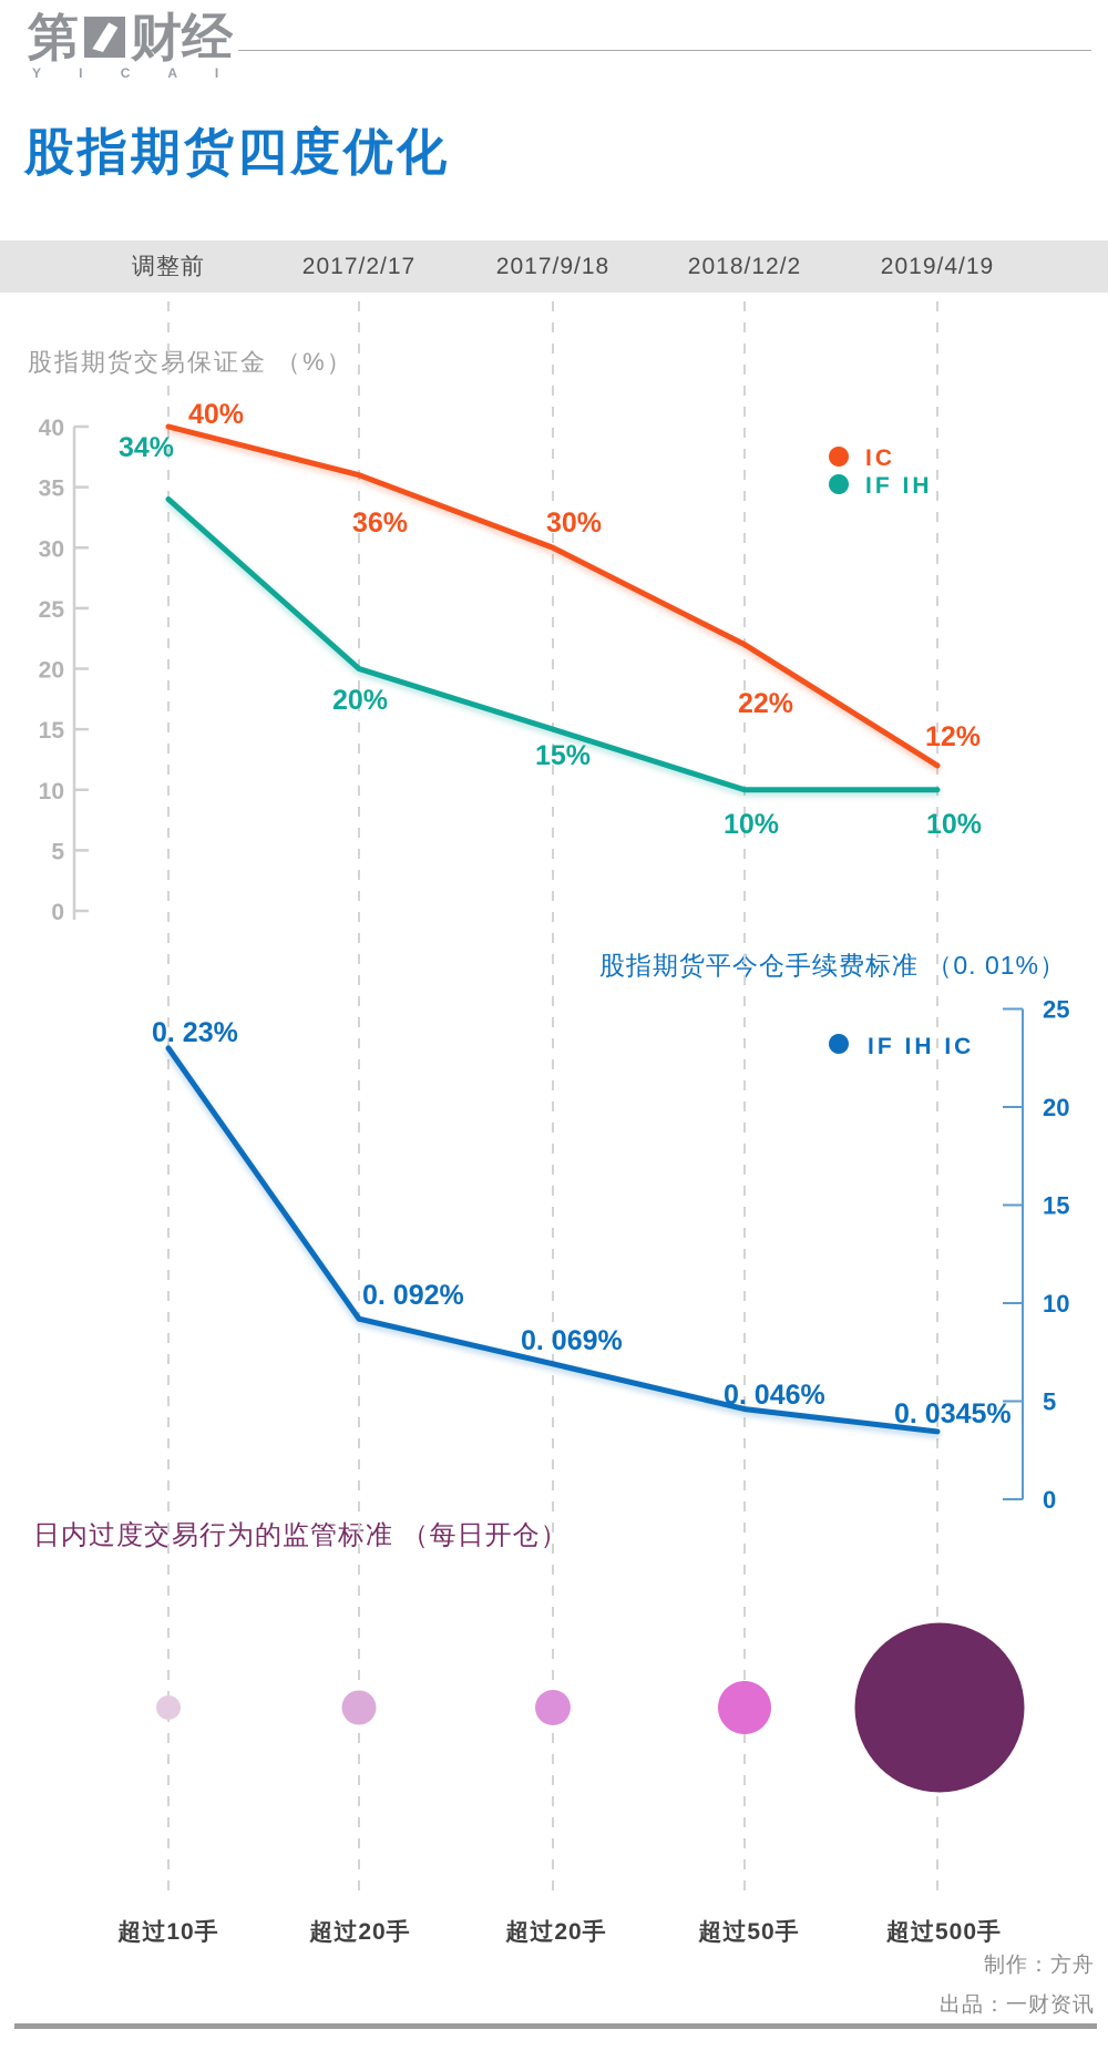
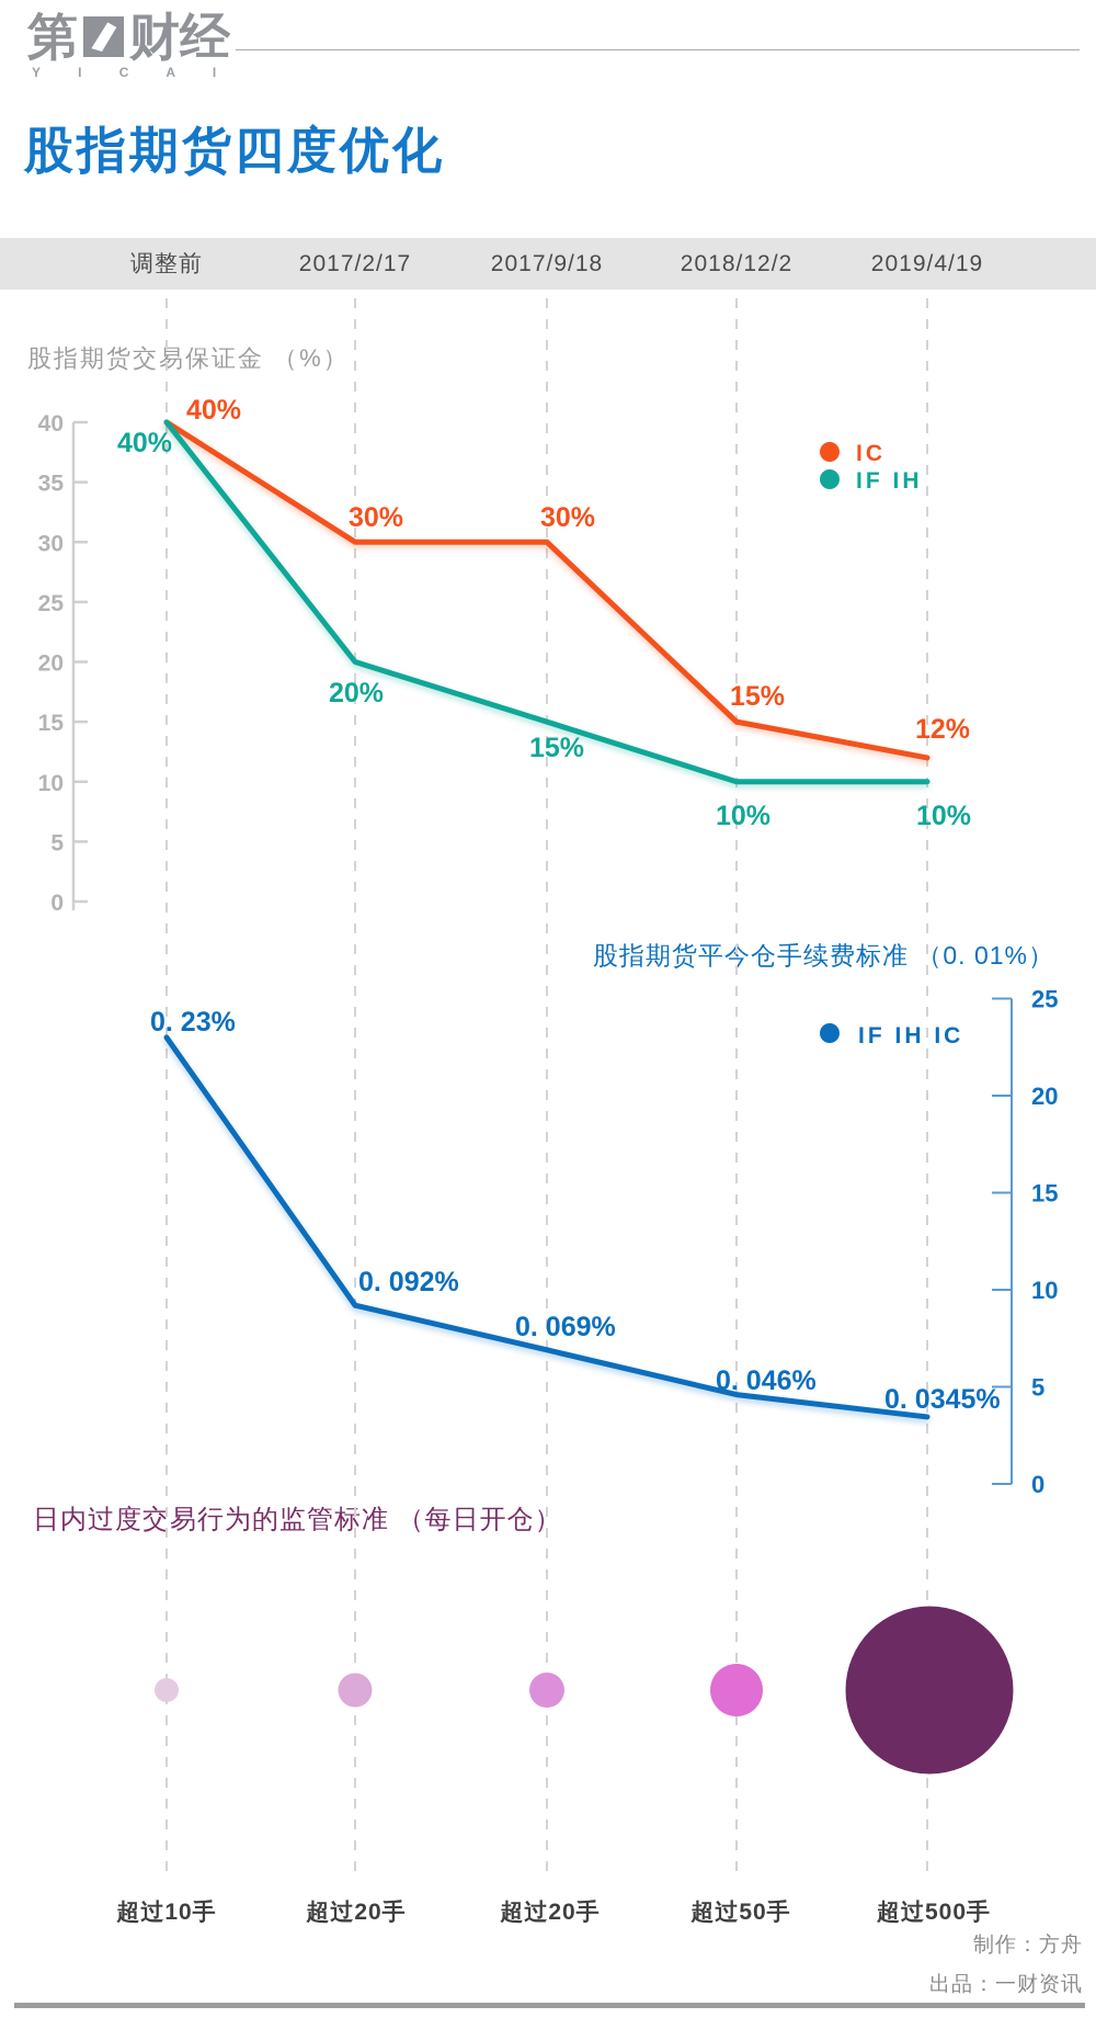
股指期货交易保证金 （%）/IF IH/调整前: 34% -> 40%
股指期货交易保证金 （%）/IC/2017/2/17: 36% -> 30%
股指期货交易保证金 （%）/IC/2018/12/2: 22% -> 15%
